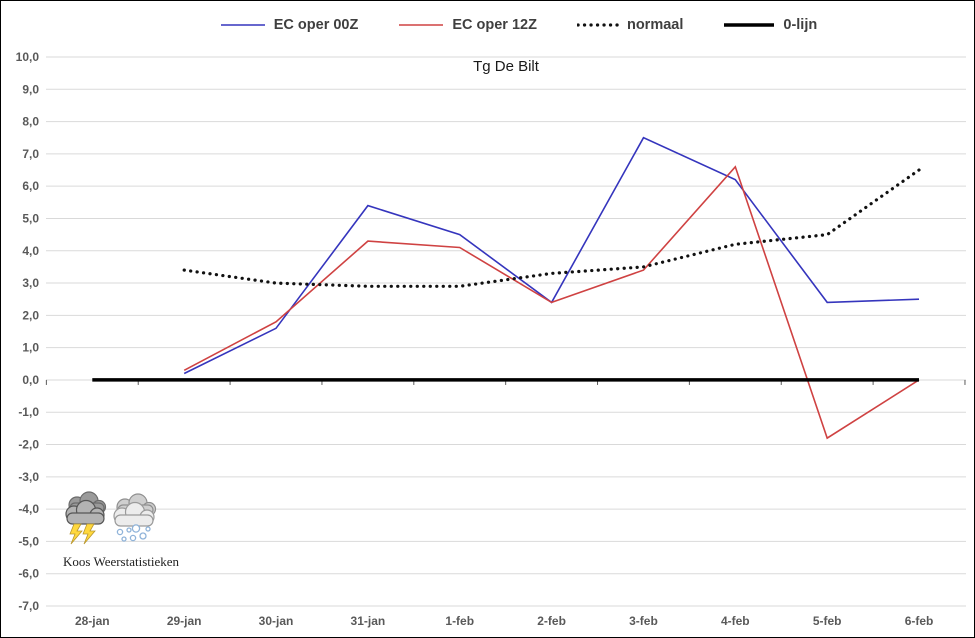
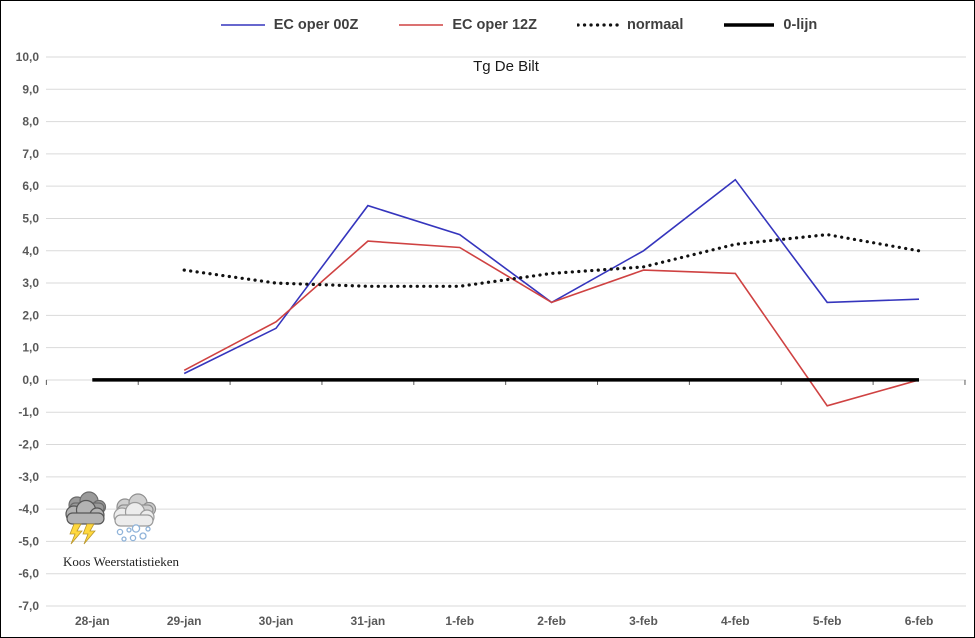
EC oper 00Z/3-feb: 7,5 -> 4,0
EC oper 12Z/4-feb: 6,6 -> 3,3
EC oper 12Z/5-feb: -1,8 -> -0,8
normaal/6-feb: 6,5 -> 4,0
